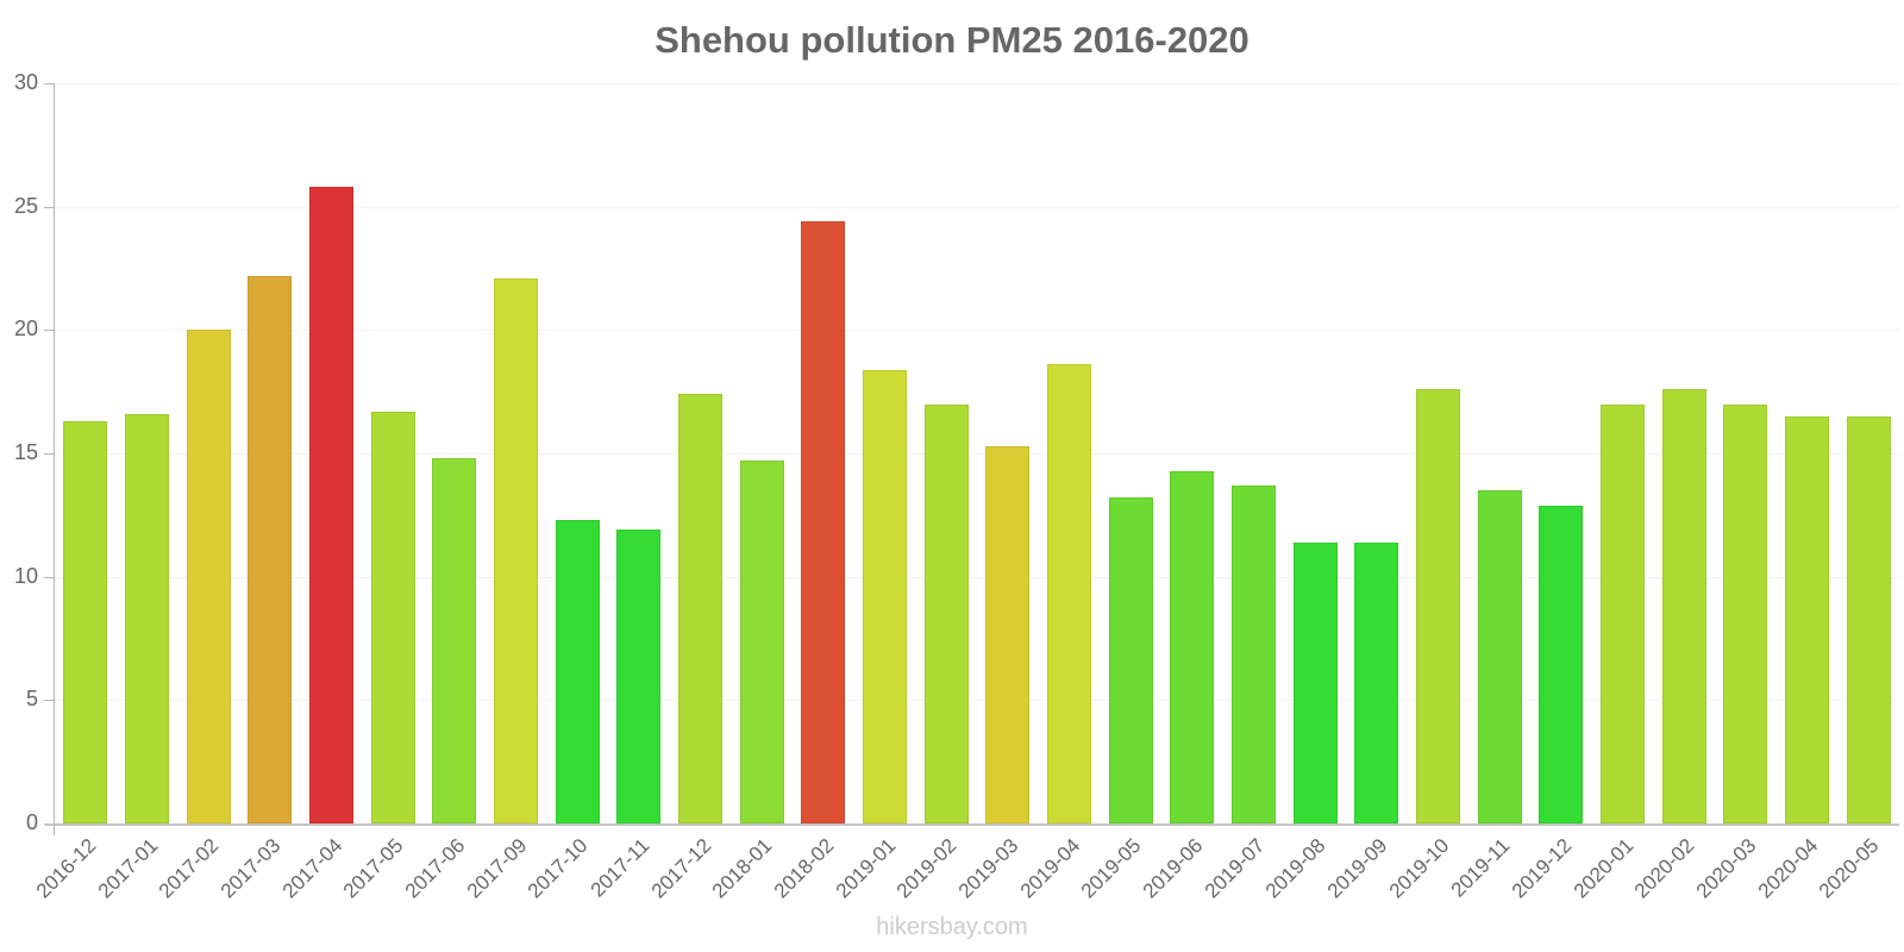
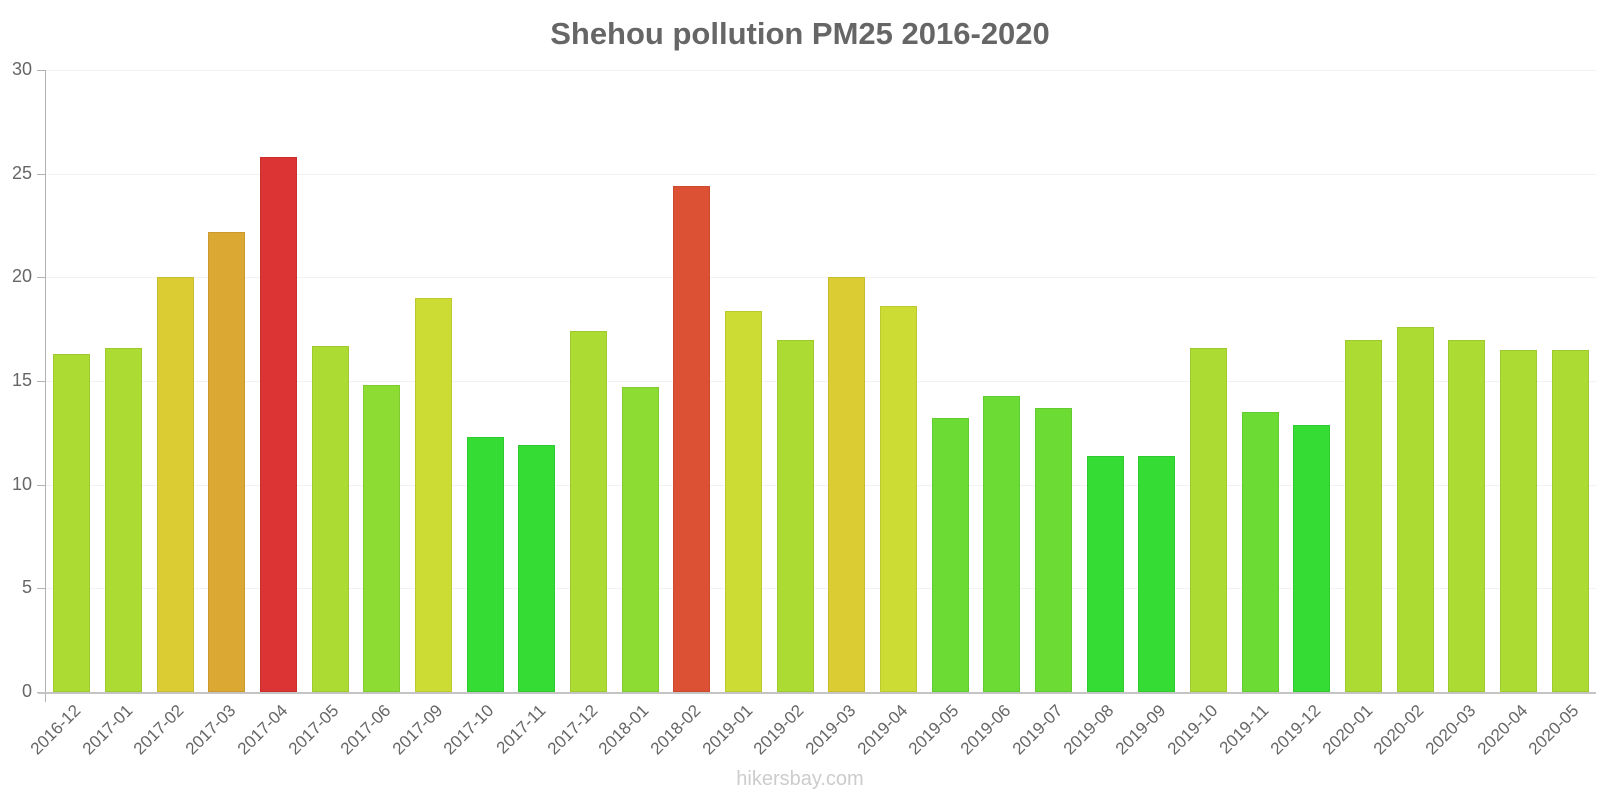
2017-09: 22.1 -> 19.0
2019-03: 15.3 -> 20.0
2019-10: 17.6 -> 16.6
